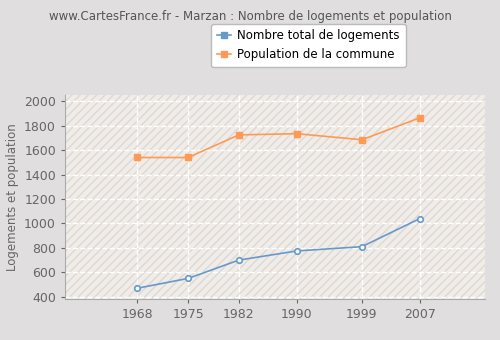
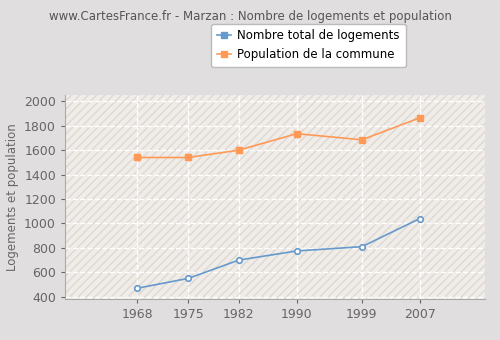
Population de la commune/1982: 1720 -> 1600
